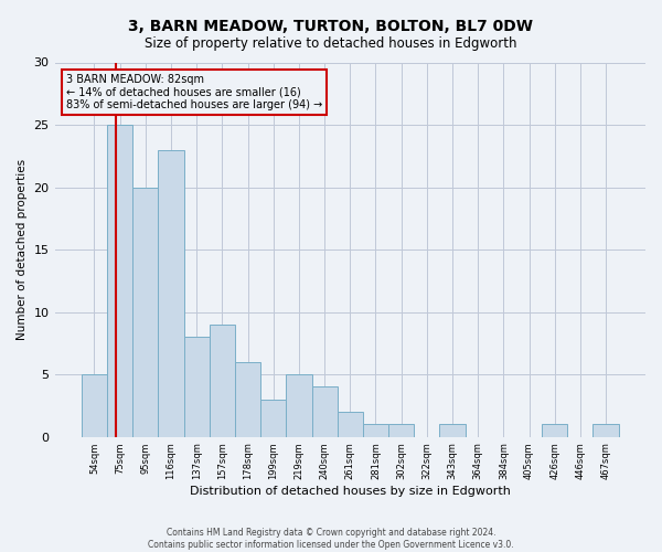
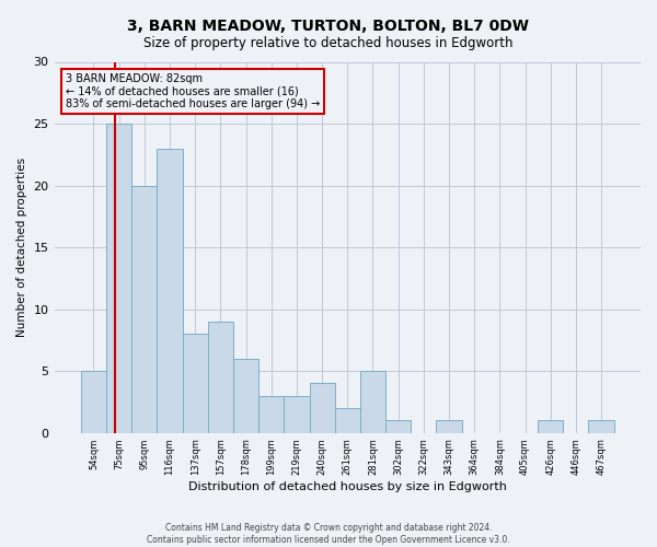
219sqm: 5 -> 3
281sqm: 1 -> 5
